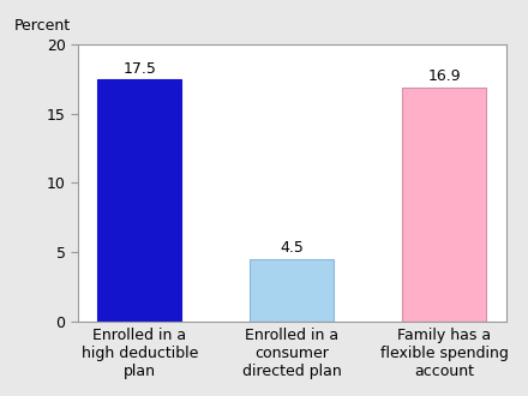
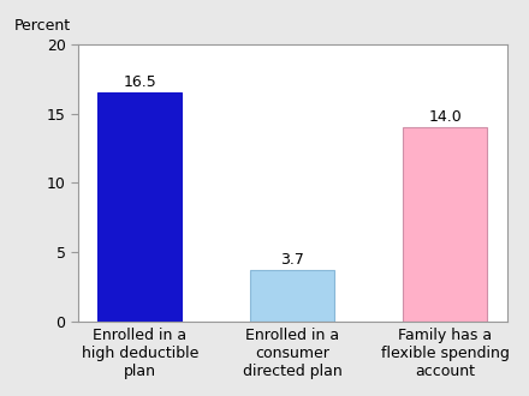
Enrolled in a high deductible plan: 17.5 -> 16.5
Enrolled in a consumer directed plan: 4.5 -> 3.7
Family has a flexible spending account: 16.9 -> 14.0
